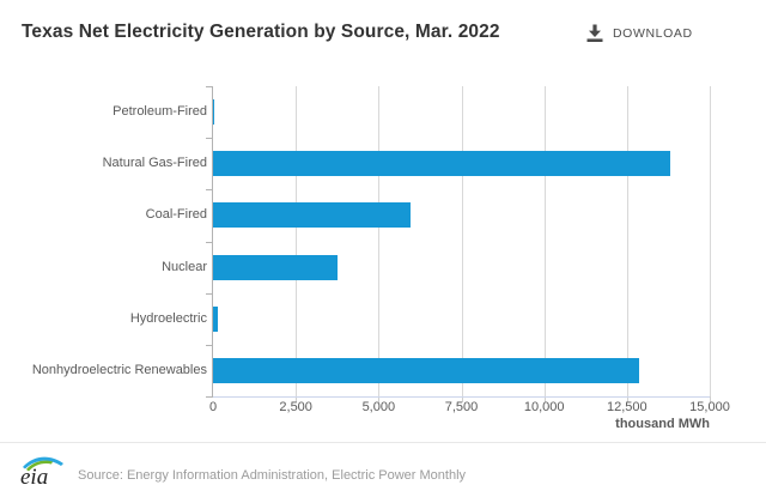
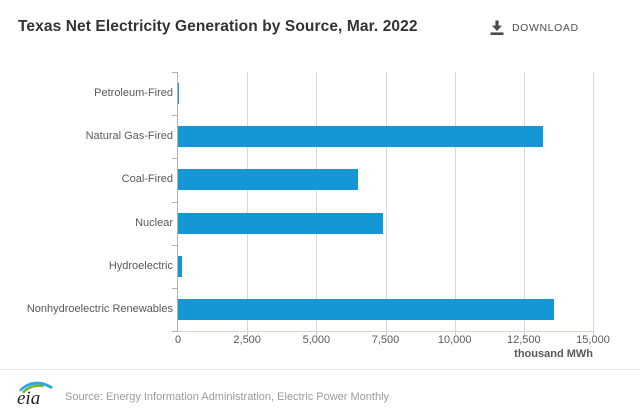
Natural Gas-Fired: 13800 -> 13200
Coal-Fired: 6000 -> 6500
Nuclear: 3800 -> 7400
Nonhydroelectric Renewables: 12800 -> 13600
